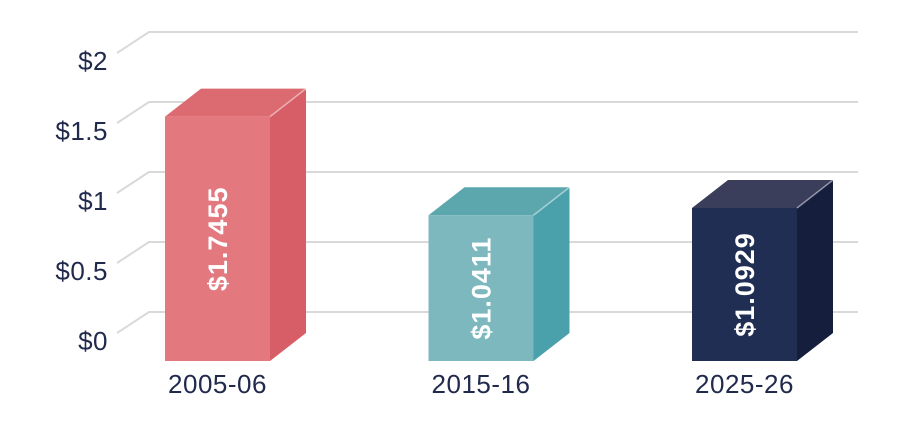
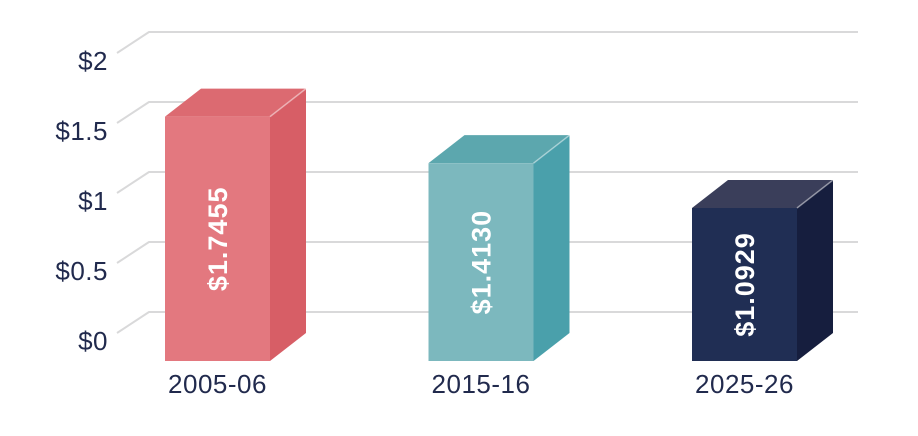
2015-16: $1.0411 -> $1.4130
